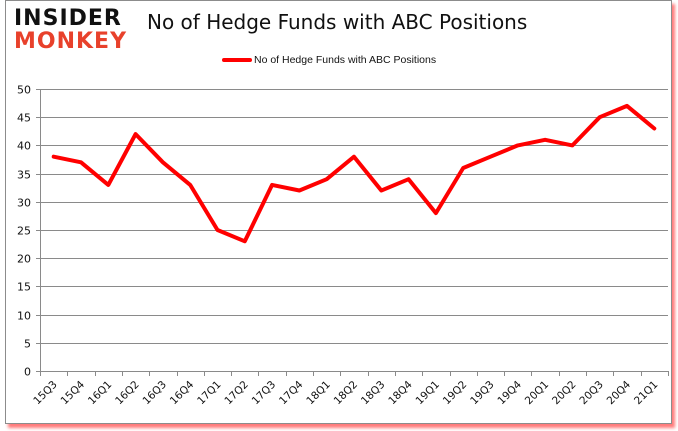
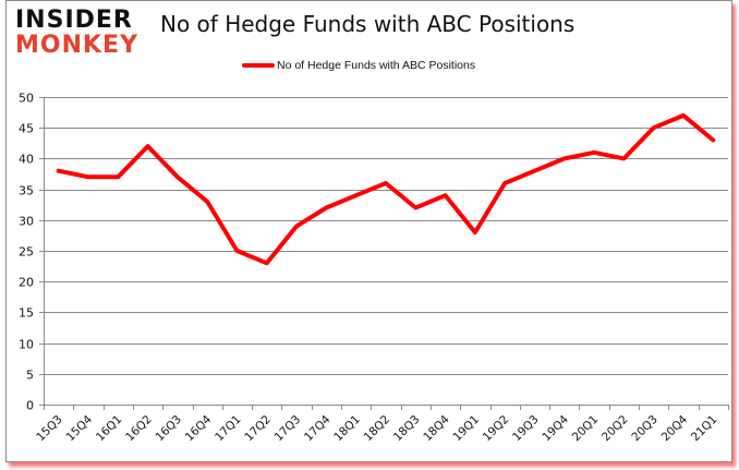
16Q1: 33 -> 37
17Q3: 33 -> 29
18Q2: 38 -> 36
